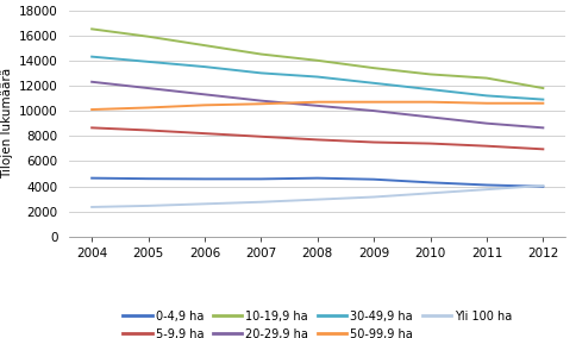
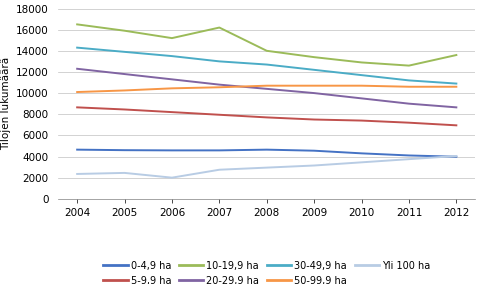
Yli 100 ha/2006: 2600 -> 2000
10-19,9 ha/2007: 14500 -> 16200
10-19,9 ha/2012: 11800 -> 13600
